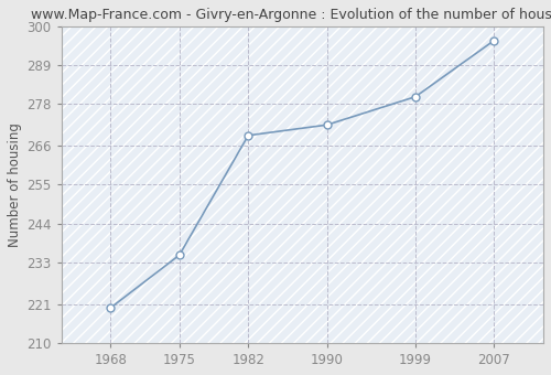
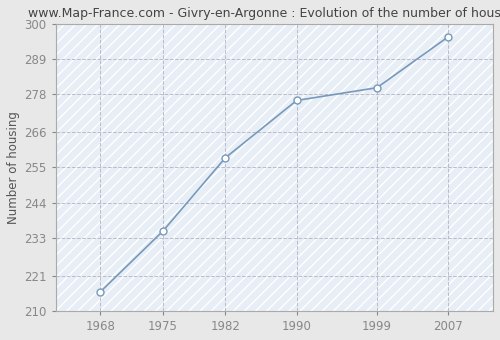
1968: 220 -> 216
1982: 269 -> 258
1990: 272 -> 276
